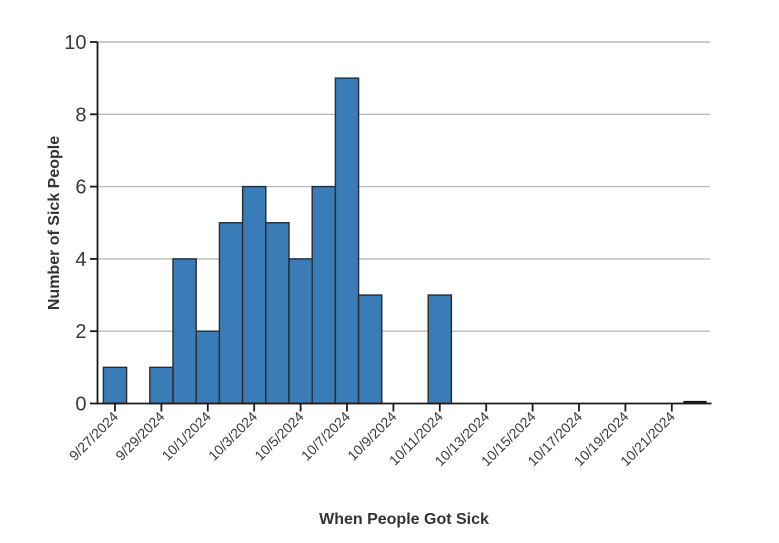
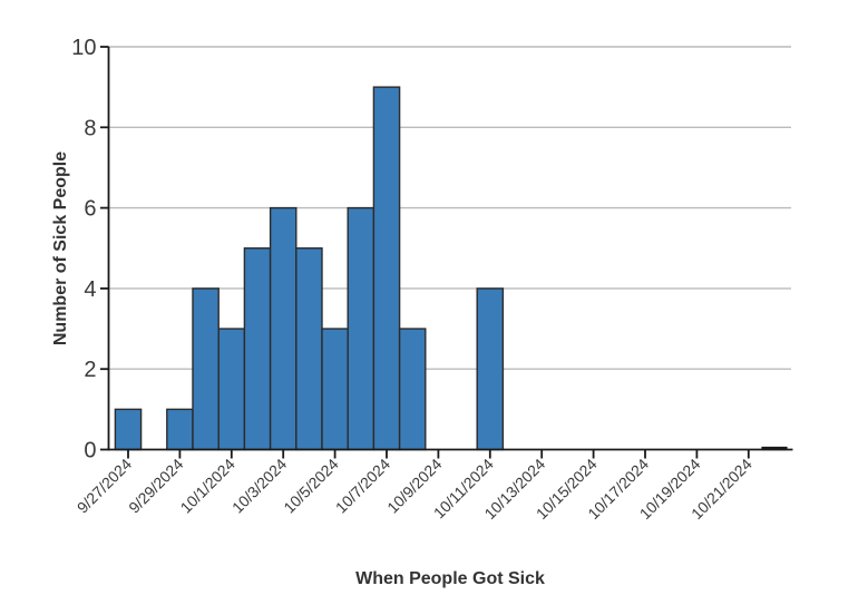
10/1/2024: 2 -> 3
10/5/2024: 4 -> 3
10/11/2024: 3 -> 4
